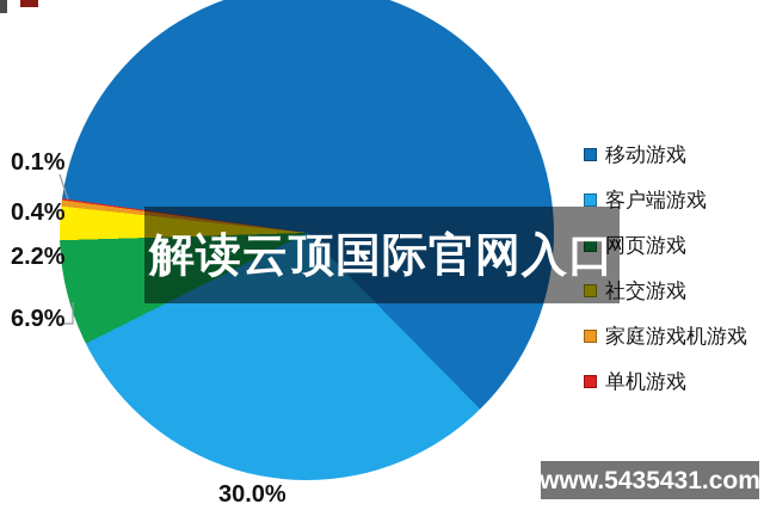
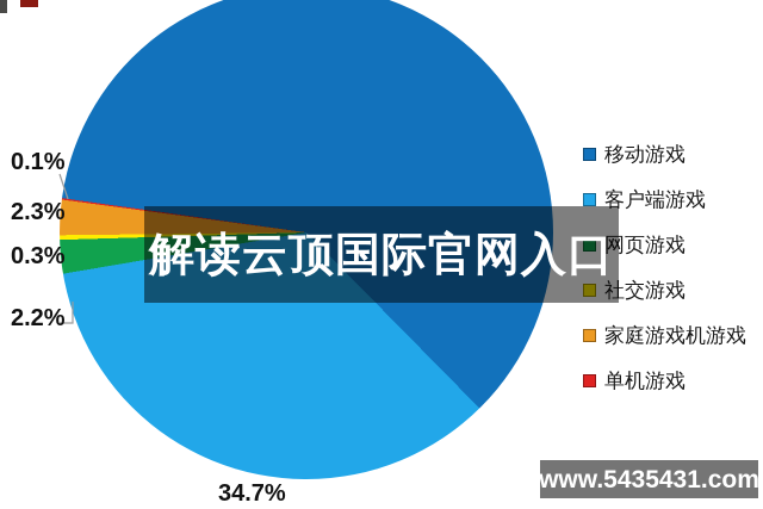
客户端游戏: 30.0% -> 34.7%
网页游戏: 6.9% -> 2.2%
社交游戏: 2.2% -> 0.3%
家庭游戏机游戏: 0.4% -> 2.3%
